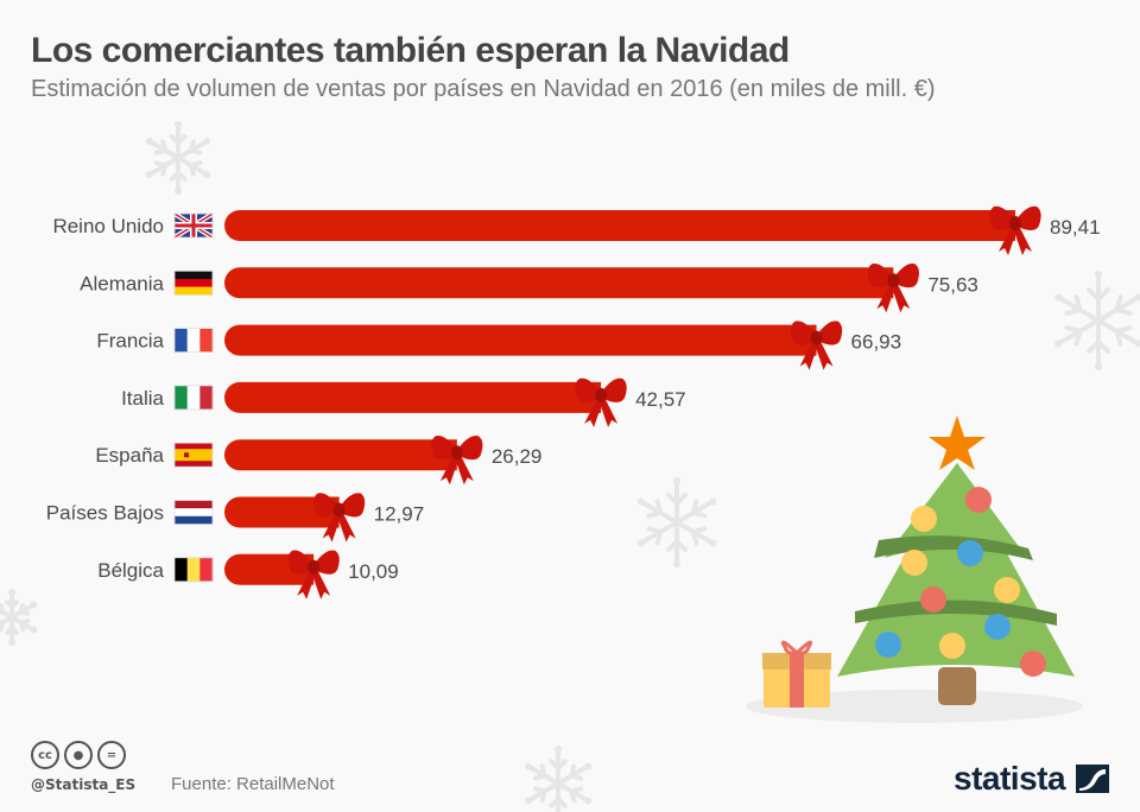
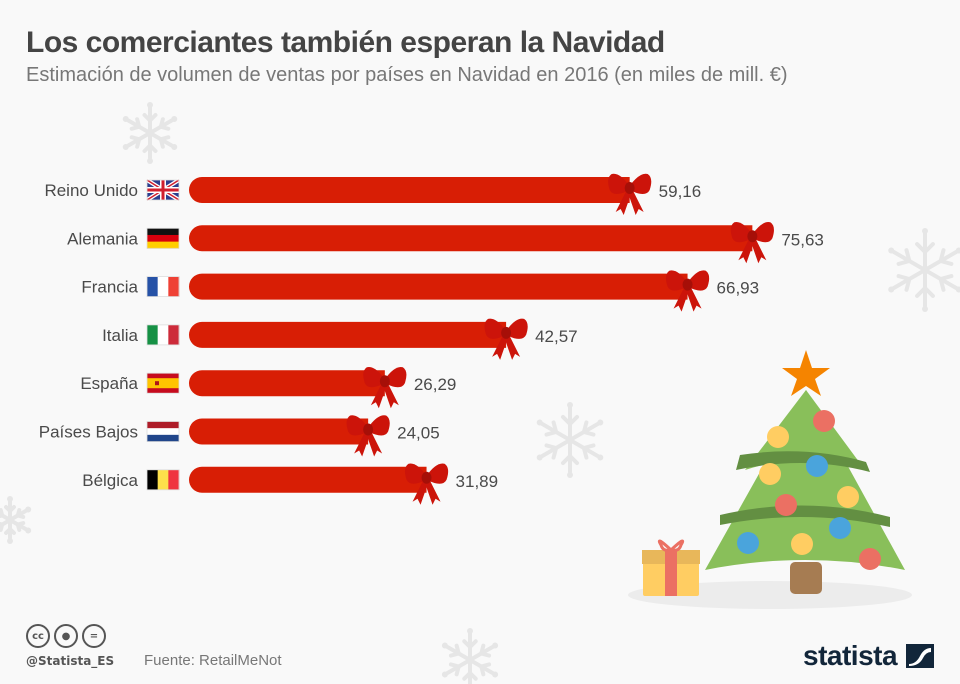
Reino Unido: 89,41 -> 59,16
Países Bajos: 12,97 -> 24,05
Bélgica: 10,09 -> 31,89
